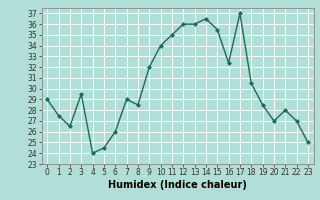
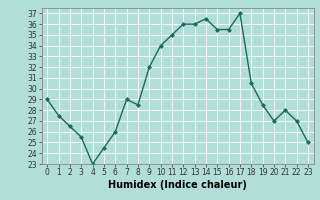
3: 29.5 -> 25.5
4: 24.0 -> 23.0
16: 32.4 -> 35.5
